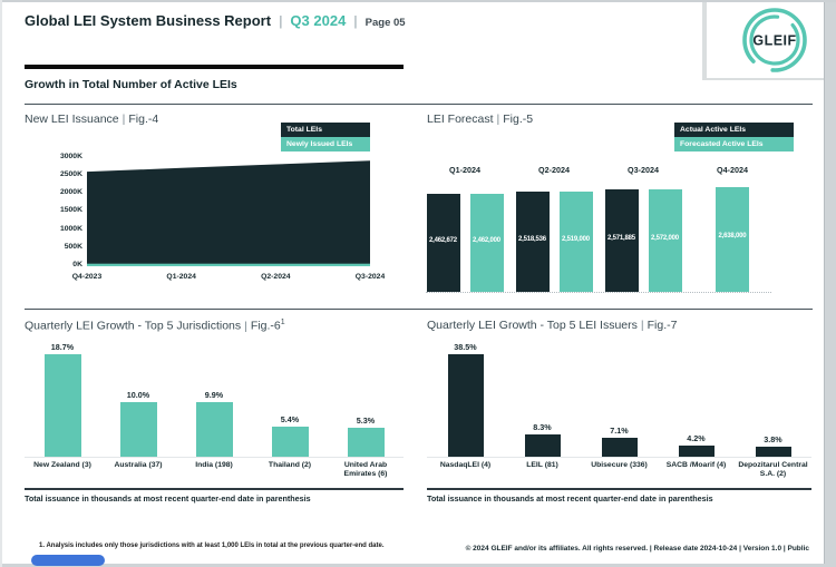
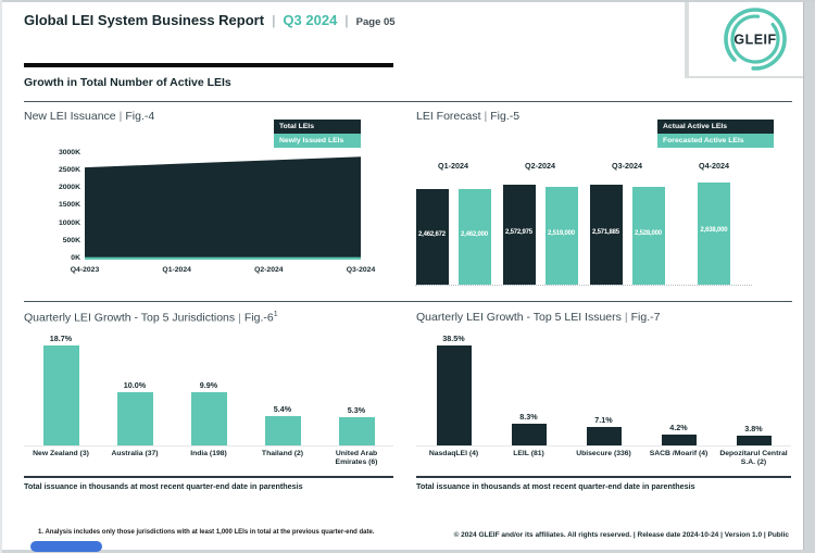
LEI Forecast/Actual Active LEIs/Q2-2024: 2,518,536 -> 2,572,975
LEI Forecast/Forecasted Active LEIs/Q3-2024: 2,572,000 -> 2,528,000
